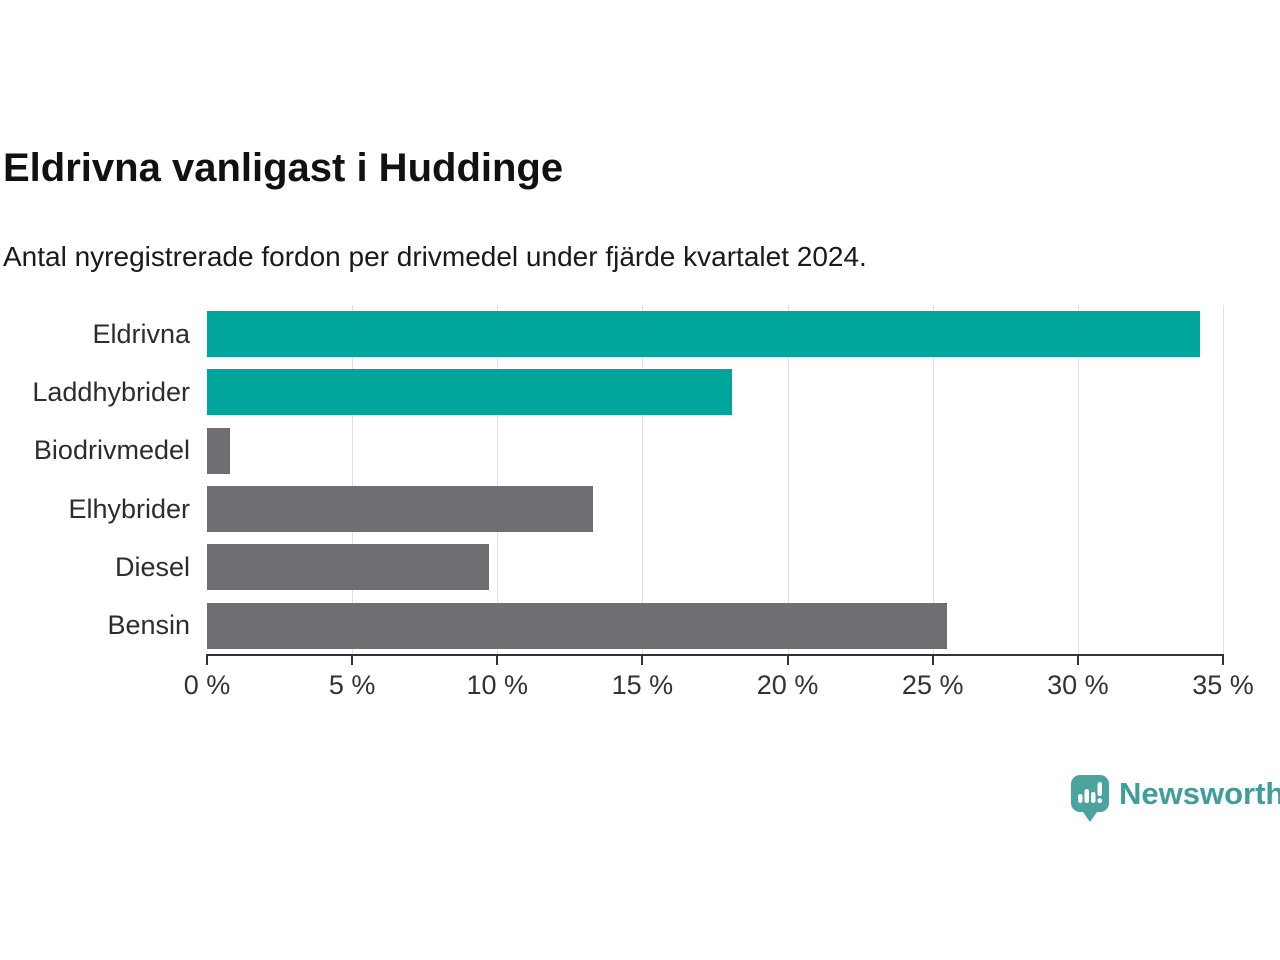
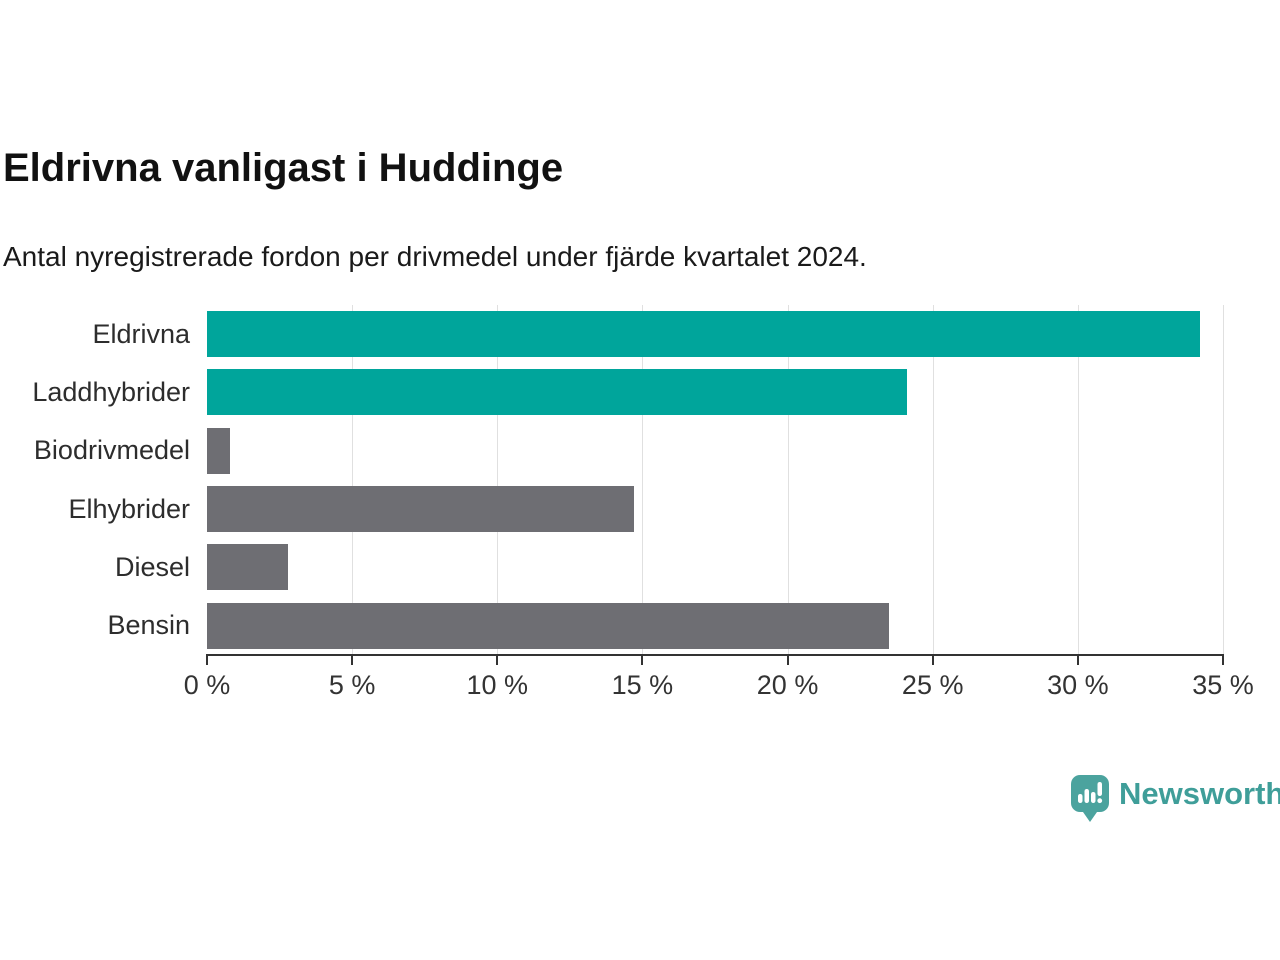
Laddhybrider: 18.1% -> 24.1%
Elhybrider: 13.3% -> 14.7%
Diesel: 9.7% -> 2.8%
Bensin: 25.5% -> 23.5%
